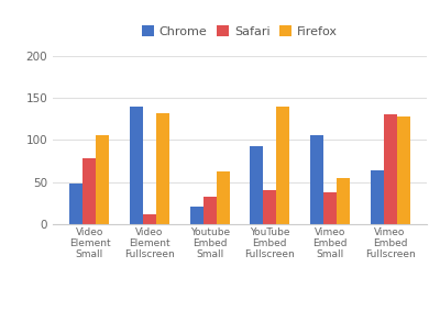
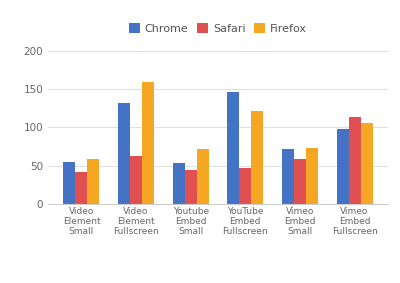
Chrome/Video Element Small: 48 -> 55
Safari/Video Element Small: 78 -> 42
Firefox/Video Element Small: 106 -> 58
Chrome/Video Element Fullscreen: 140 -> 132
Safari/Video Element Fullscreen: 12 -> 62
Firefox/Video Element Fullscreen: 132 -> 160
Chrome/Youtube Embed Small: 20 -> 53
Safari/Youtube Embed Small: 32 -> 44
Firefox/Youtube Embed Small: 62 -> 72
Chrome/YouTube Embed Fullscreen: 92 -> 146
Safari/YouTube Embed Fullscreen: 40 -> 47
Firefox/YouTube Embed Fullscreen: 140 -> 121
Chrome/Vimeo Embed Small: 106 -> 72
Safari/Vimeo Embed Small: 38 -> 58
Firefox/Vimeo Embed Small: 54 -> 73
Chrome/Vimeo Embed Fullscreen: 64 -> 98
Safari/Vimeo Embed Fullscreen: 130 -> 113
Firefox/Vimeo Embed Fullscreen: 128 -> 106
